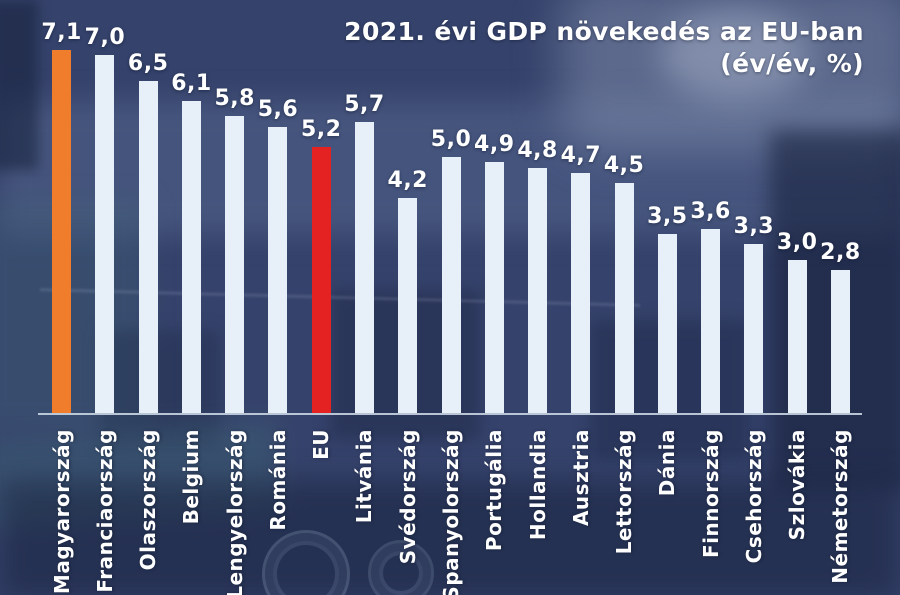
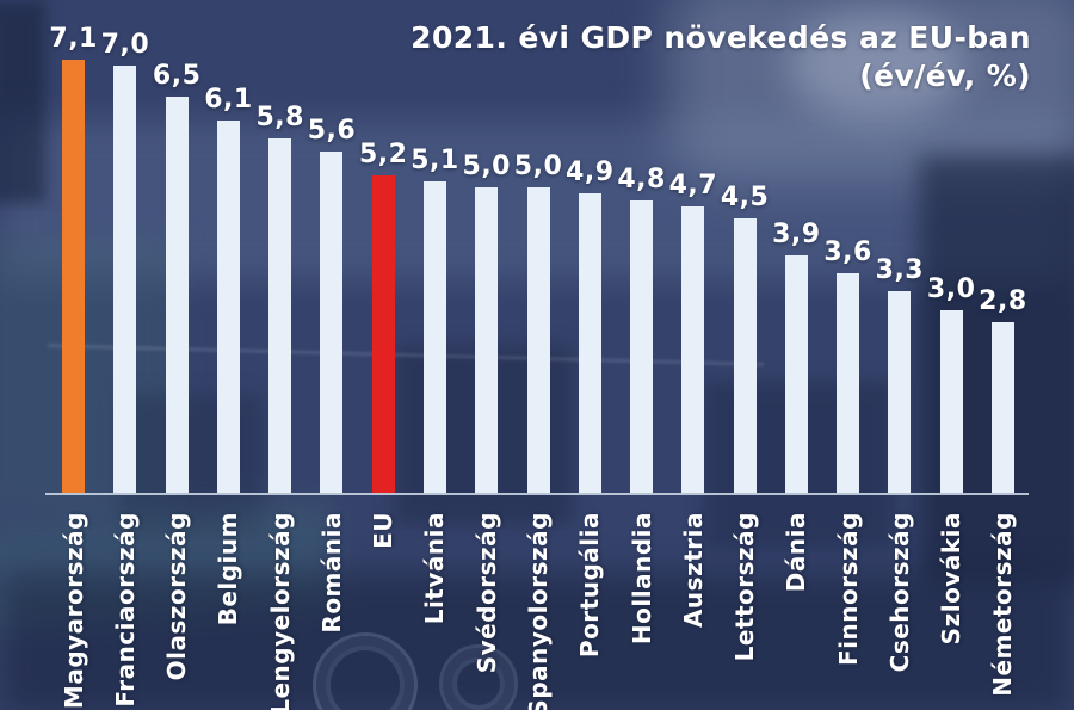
Litvánia: 5,7 -> 5,1
Svédország: 4,2 -> 5,0
Dánia: 3,5 -> 3,9
